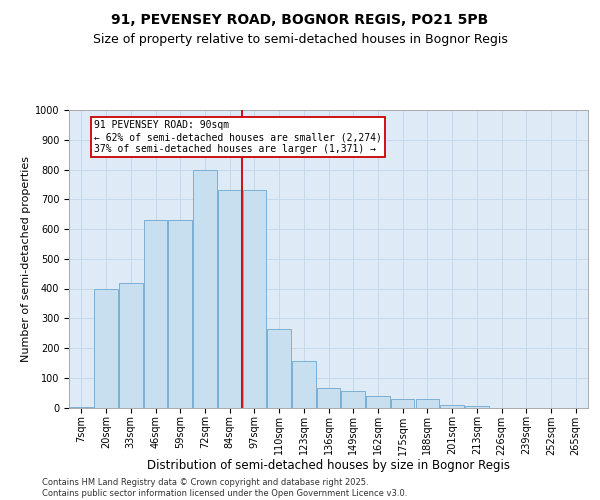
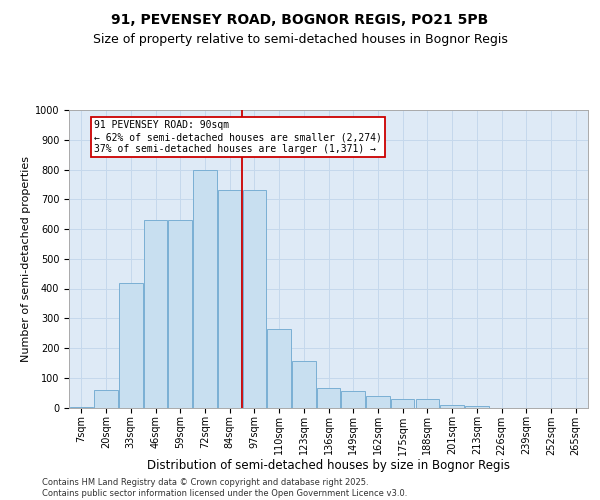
20sqm: 400 -> 60
